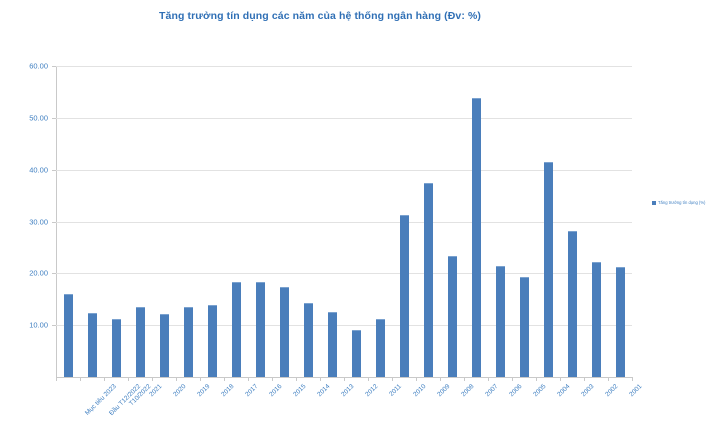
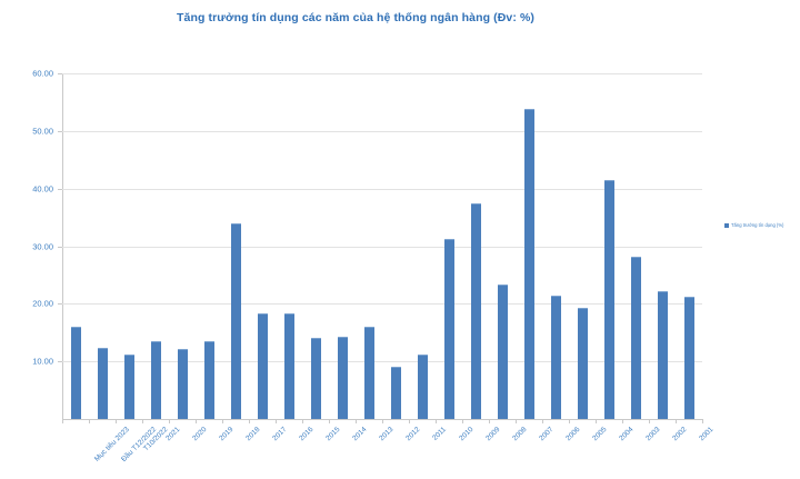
2018: 14 -> 34
2015: 17 -> 14
2013: 13 -> 16
